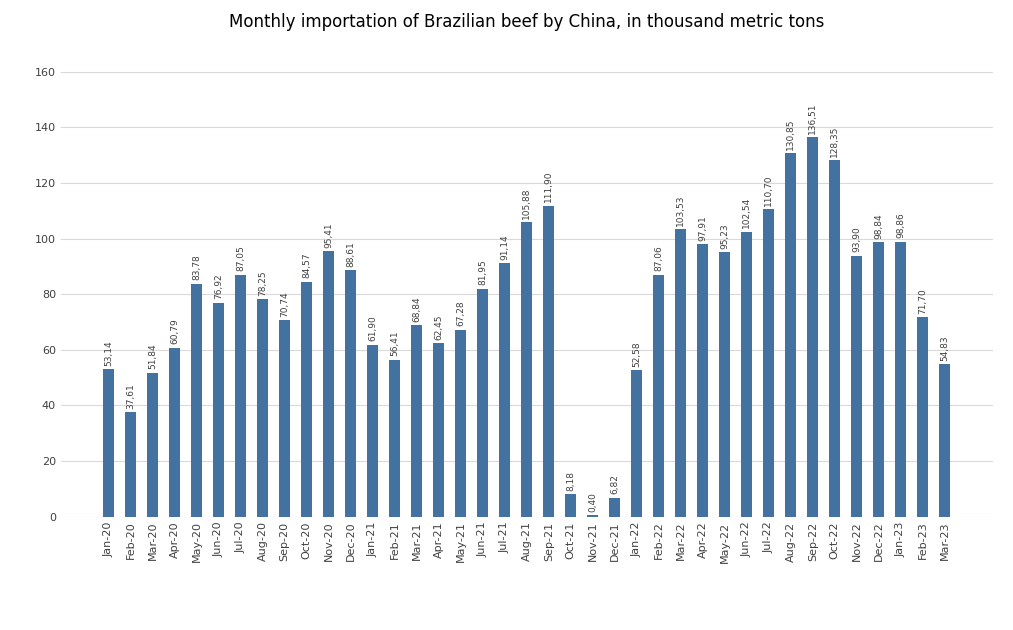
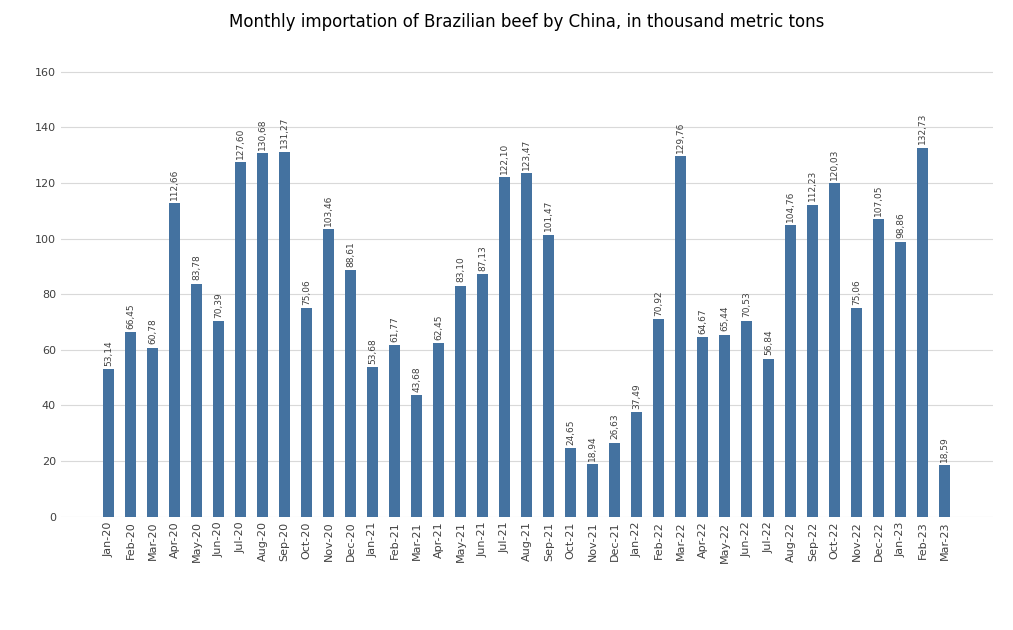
Feb-20: 37,61 -> 66,45
Mar-20: 51,84 -> 60,78
Apr-20: 60,79 -> 112,66
Jun-20: 76,92 -> 70,39
Jul-20: 87,05 -> 127,60
Aug-20: 78,25 -> 130,68
Sep-20: 70,74 -> 131,27
Oct-20: 84,57 -> 75,06
Nov-20: 95,41 -> 103,46
Jan-21: 61,90 -> 53,68
Feb-21: 56,41 -> 61,77
Mar-21: 68,84 -> 43,68
May-21: 67,28 -> 83,10
Jun-21: 81,95 -> 87,13
Jul-21: 91,14 -> 122,10
Aug-21: 105,88 -> 123,47
Sep-21: 111,90 -> 101,47
Oct-21: 8,18 -> 24,65
Nov-21: 0,40 -> 18,94
Dec-21: 6,82 -> 26,63
Jan-22: 52,58 -> 37,49
Feb-22: 87,06 -> 70,92
Mar-22: 103,53 -> 129,76
Apr-22: 97,91 -> 64,67
May-22: 95,23 -> 65,44
Jun-22: 102,54 -> 70,53
Jul-22: 110,70 -> 56,84
Aug-22: 130,85 -> 104,76
Sep-22: 136,51 -> 112,23
Oct-22: 128,35 -> 120,03
Nov-22: 93,90 -> 75,06
Dec-22: 98,84 -> 107,05
Feb-23: 71,70 -> 132,73
Mar-23: 54,83 -> 18,59
